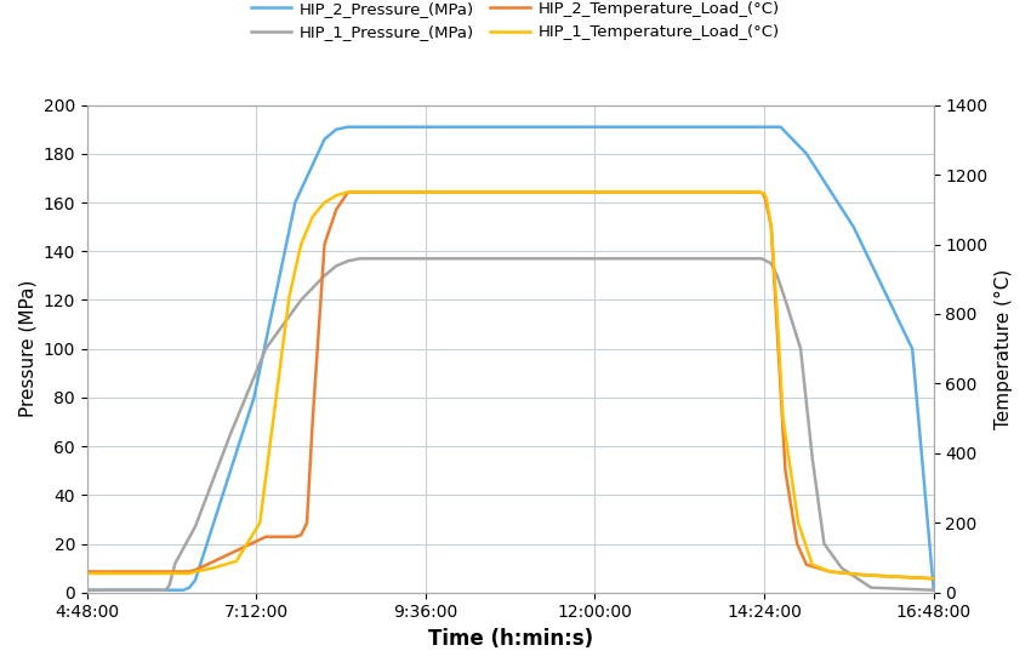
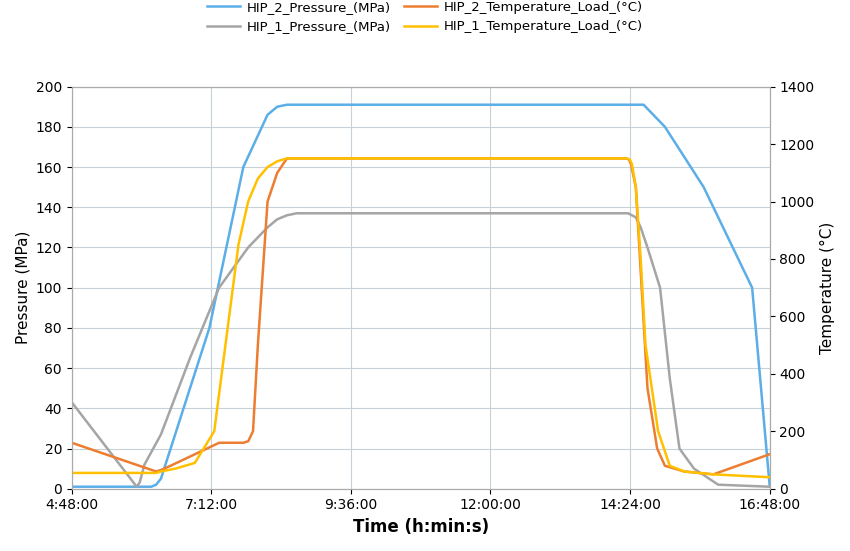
HIP_1_Pressure_(MPa)/4:48:00: 1 -> 43
HIP_2_Temperature_Load_(°C)/4:48:00: 60 -> 160
HIP_2_Temperature_Load_(°C)/16:48:00: 40 -> 120
